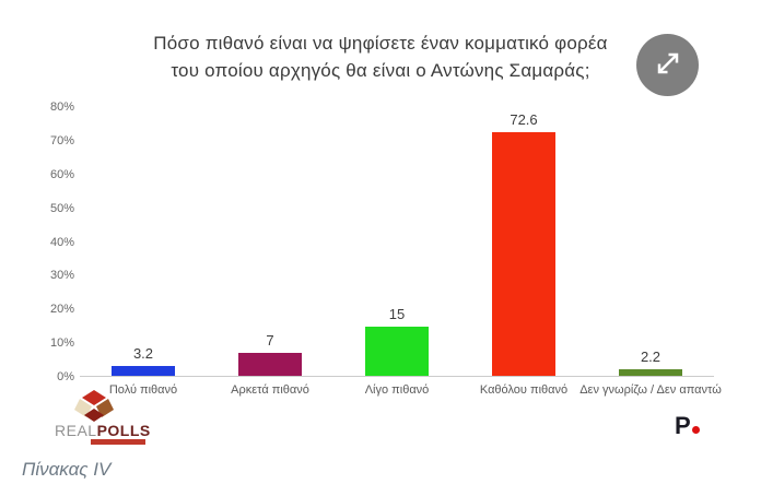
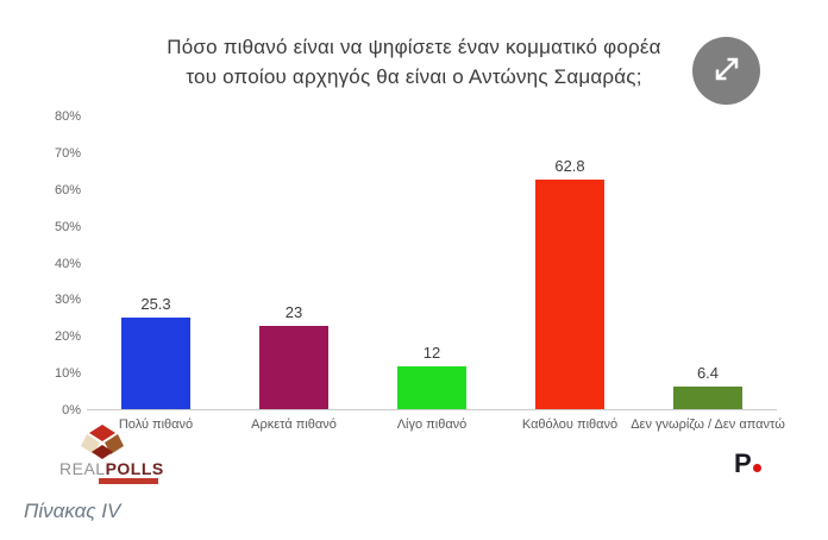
Πολύ πιθανό: 3.2 -> 25.3
Αρκετά πιθανό: 7 -> 23
Λίγο πιθανό: 15 -> 12
Καθόλου πιθανό: 72.6 -> 62.8
Δεν γνωρίζω / Δεν απαντώ: 2.2 -> 6.4
